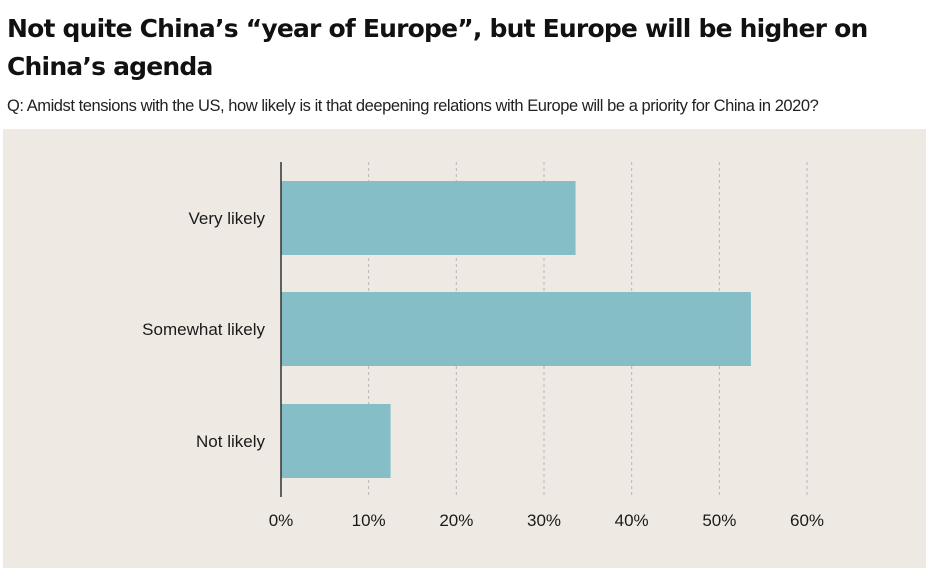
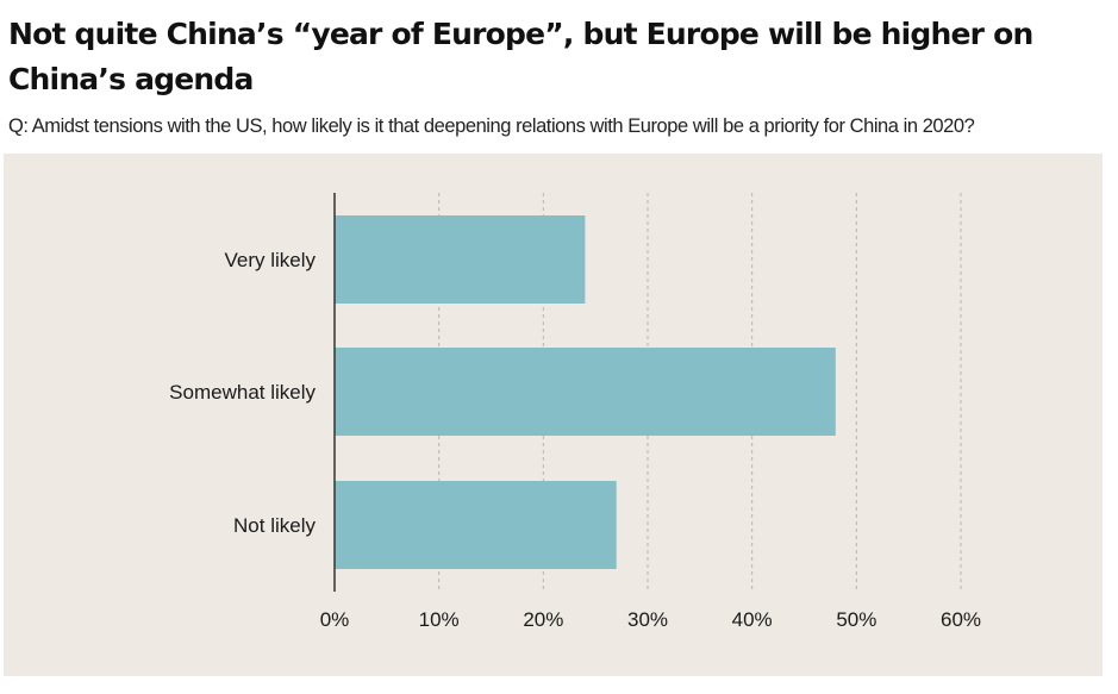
Very likely: 34% -> 24%
Somewhat likely: 54% -> 48%
Not likely: 12% -> 27%
